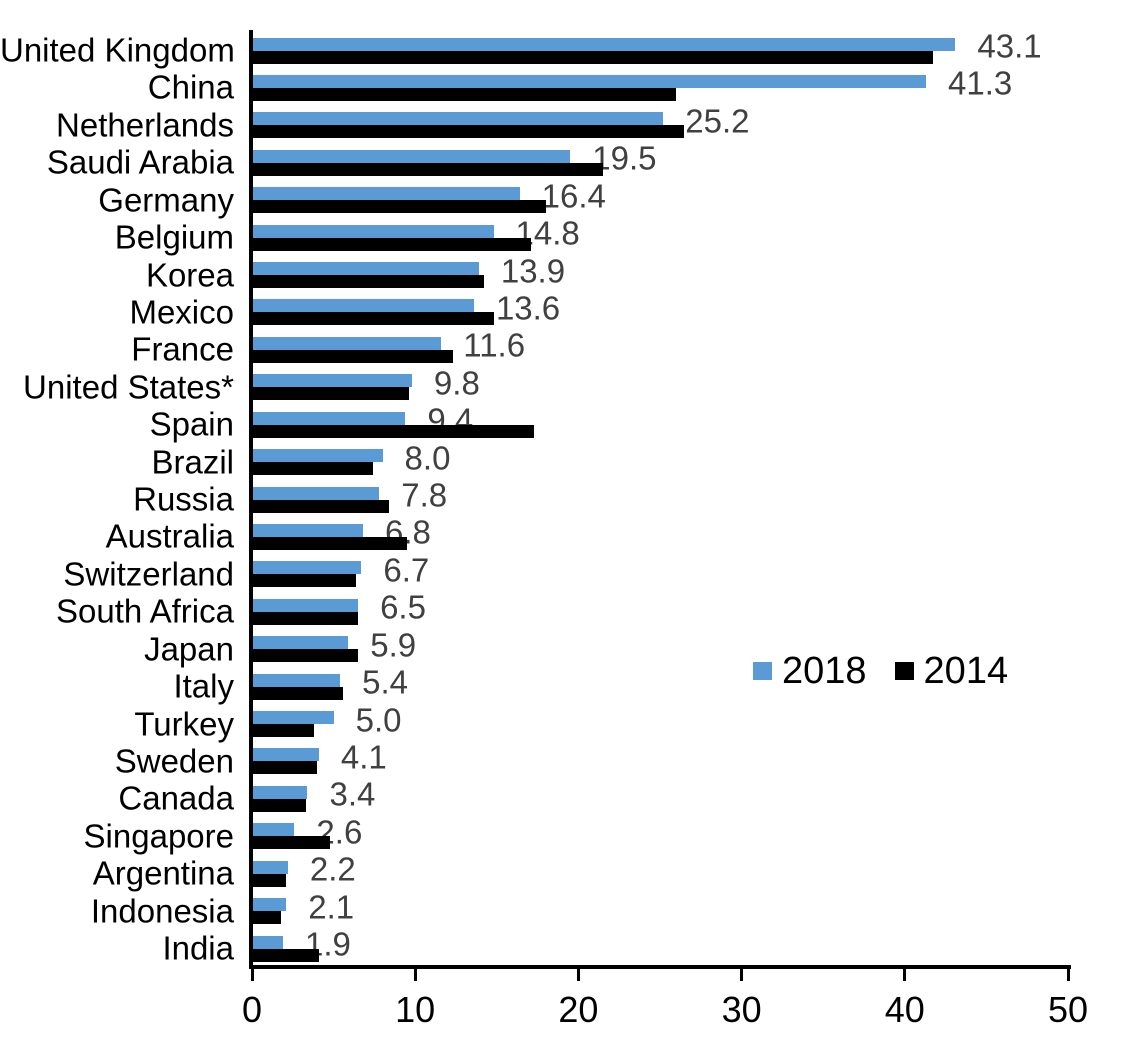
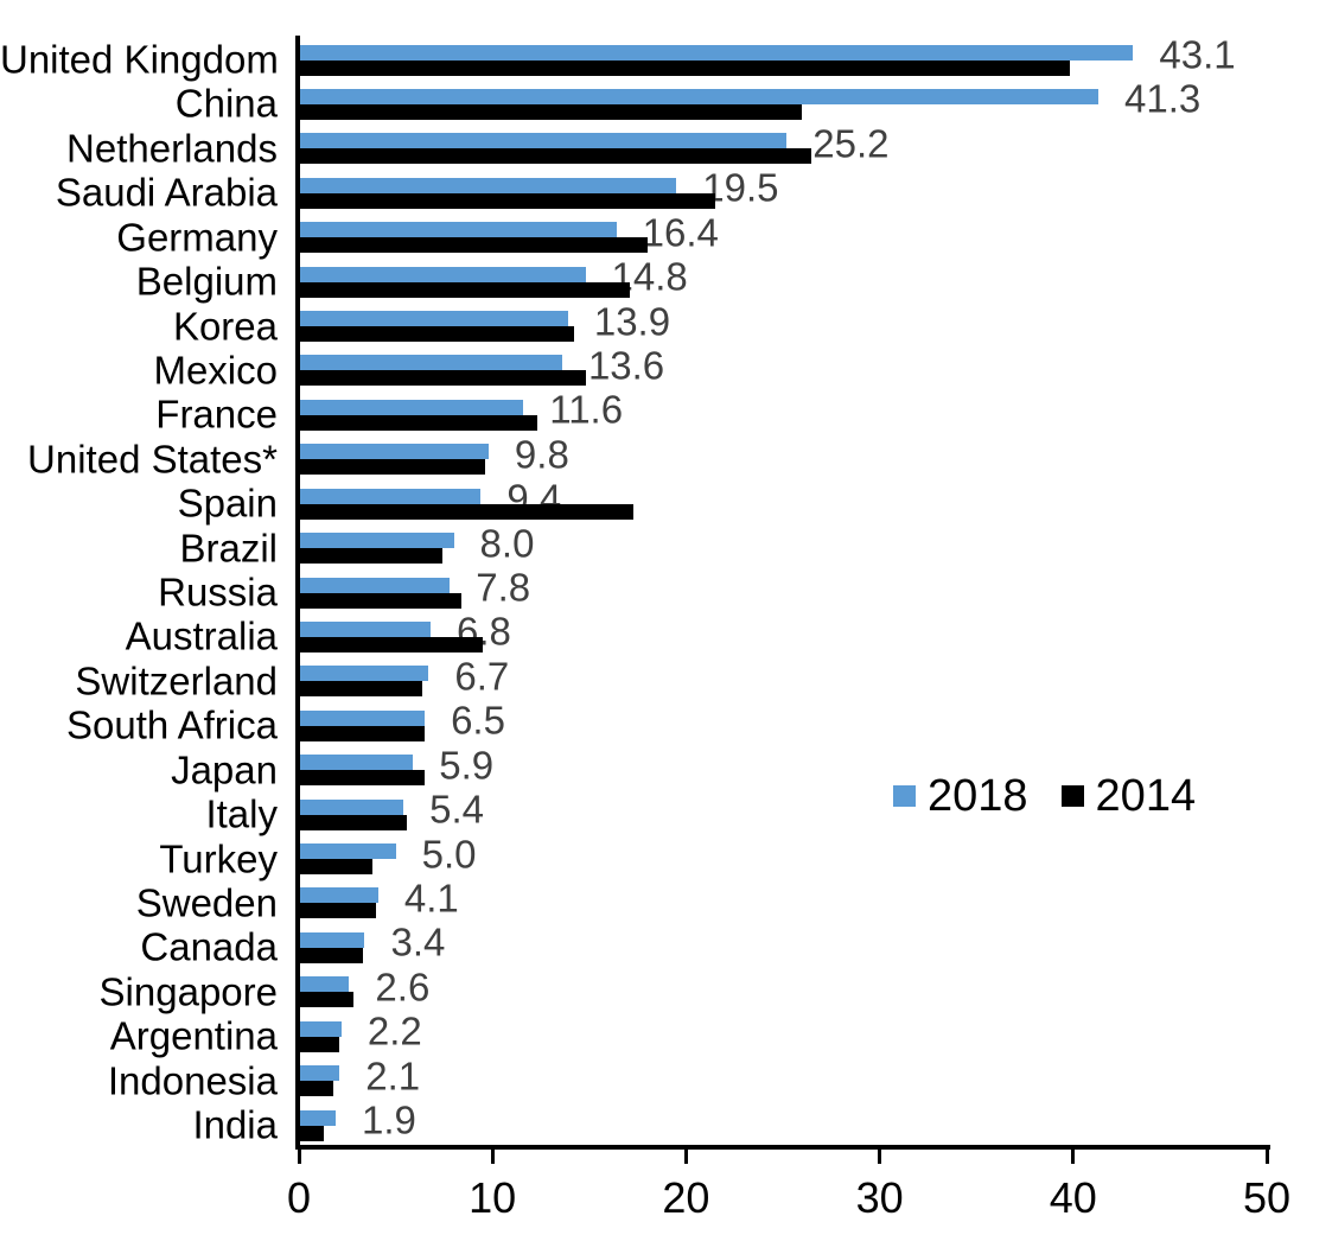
2014/United Kingdom: 41.7 -> 39.8
2014/Singapore: 4.8 -> 2.8
2014/India: 4.1 -> 1.3
